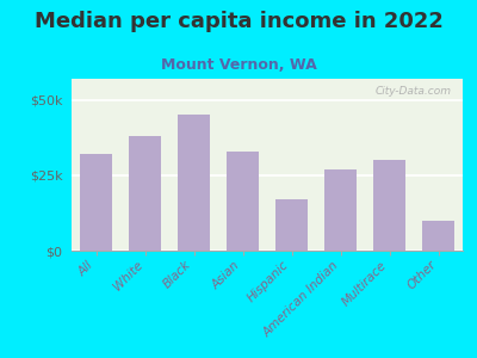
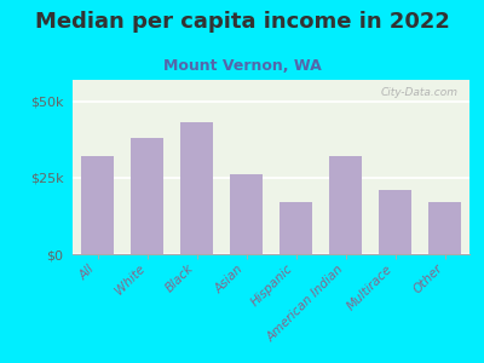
Black: $45k -> $43k
Asian: $33k -> $26k
American Indian: $27k -> $32k
Multirace: $30k -> $21k
Other: $10k -> $17k
